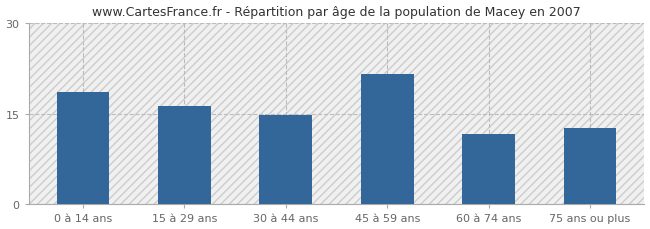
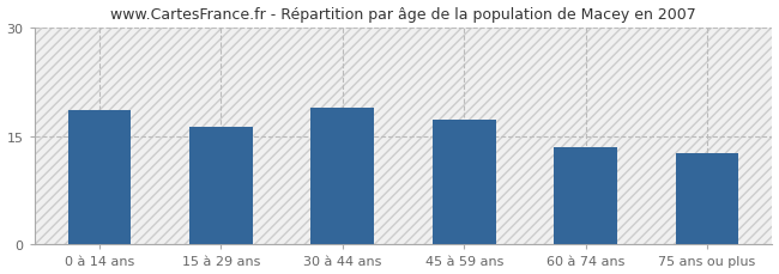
30 à 44 ans: 14.8 -> 18.9
45 à 59 ans: 21.6 -> 17.3
60 à 74 ans: 11.6 -> 13.5
